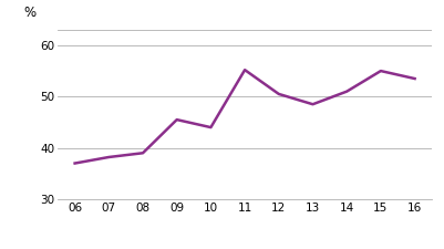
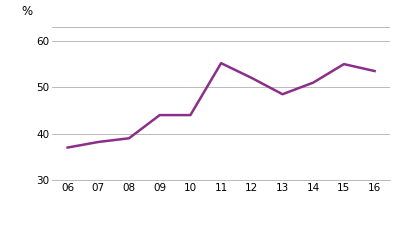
09: 45.5 -> 44.0
12: 50.5 -> 52.0
